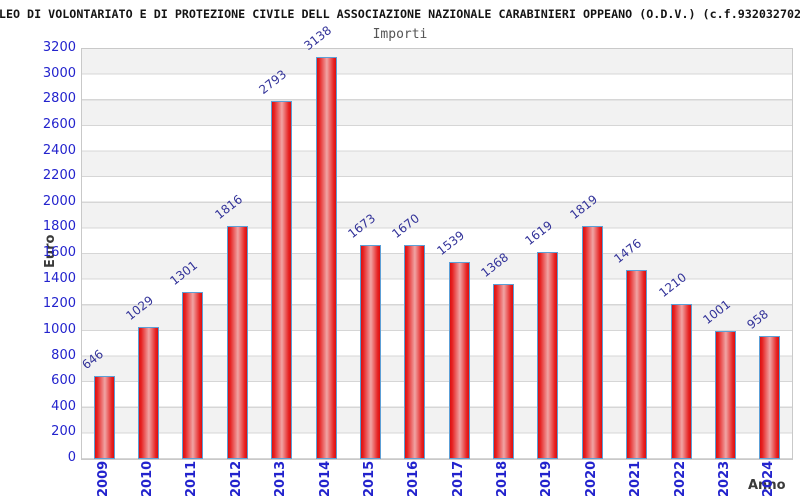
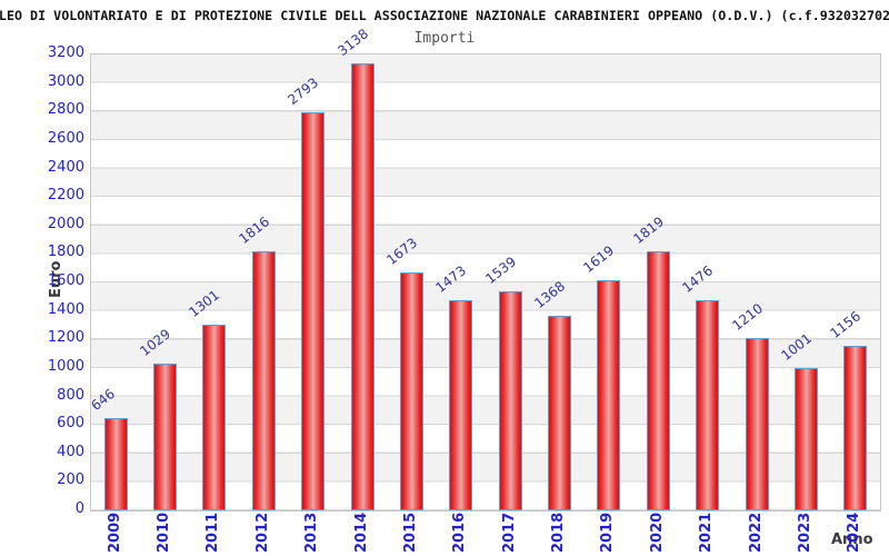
2016: 1670 -> 1473
2024: 958 -> 1156
